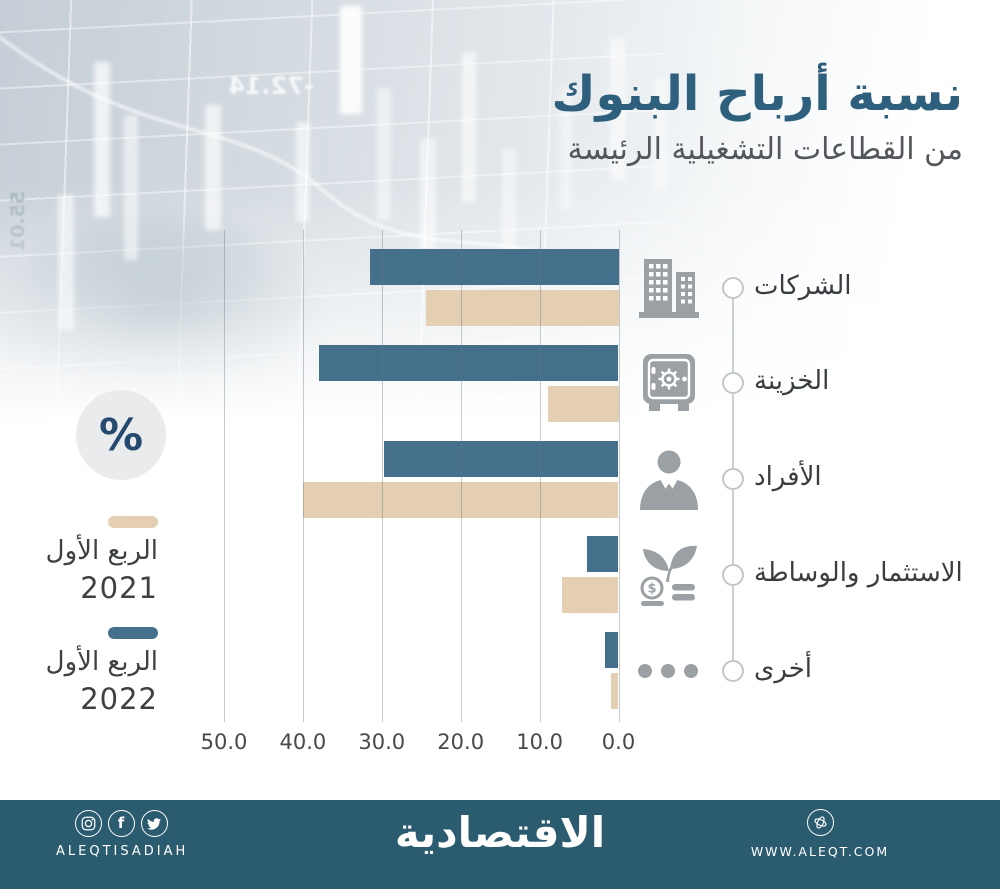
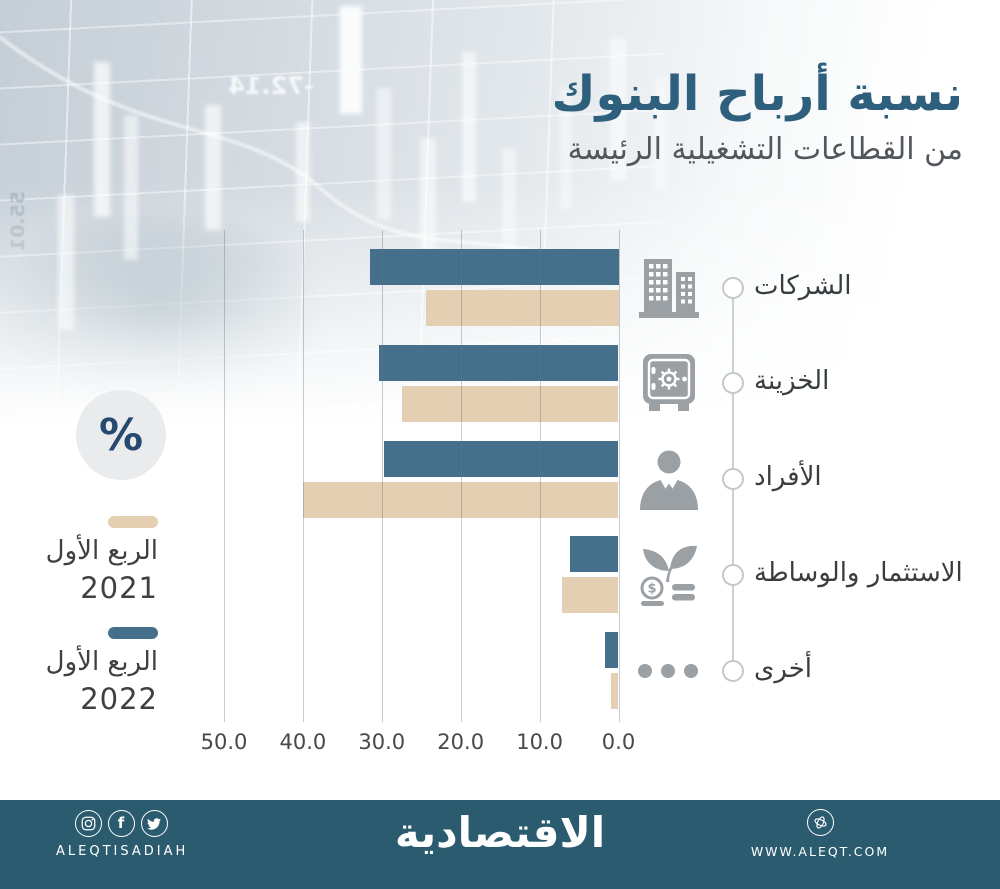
الربع الأول 2022/الخزينة: 38 -> 30
الربع الأول 2021/الخزينة: 9 -> 27
الربع الأول 2022/الاستثمار والوساطة: 4 -> 6
